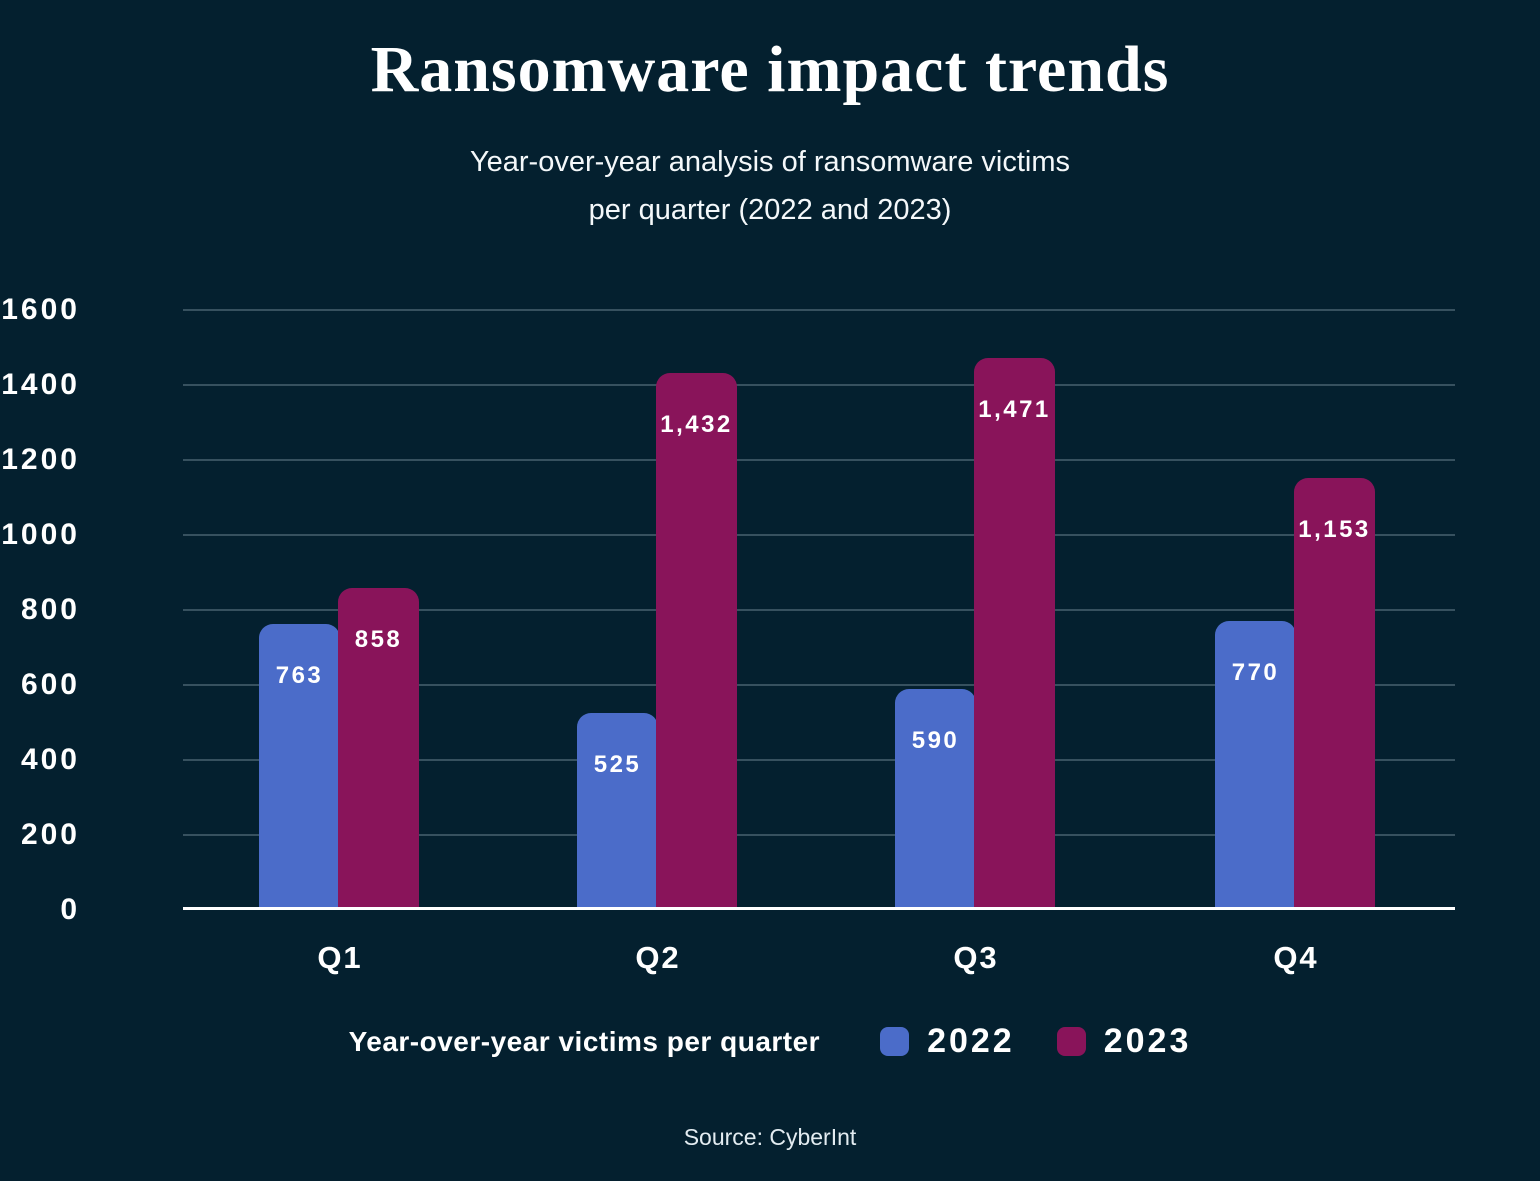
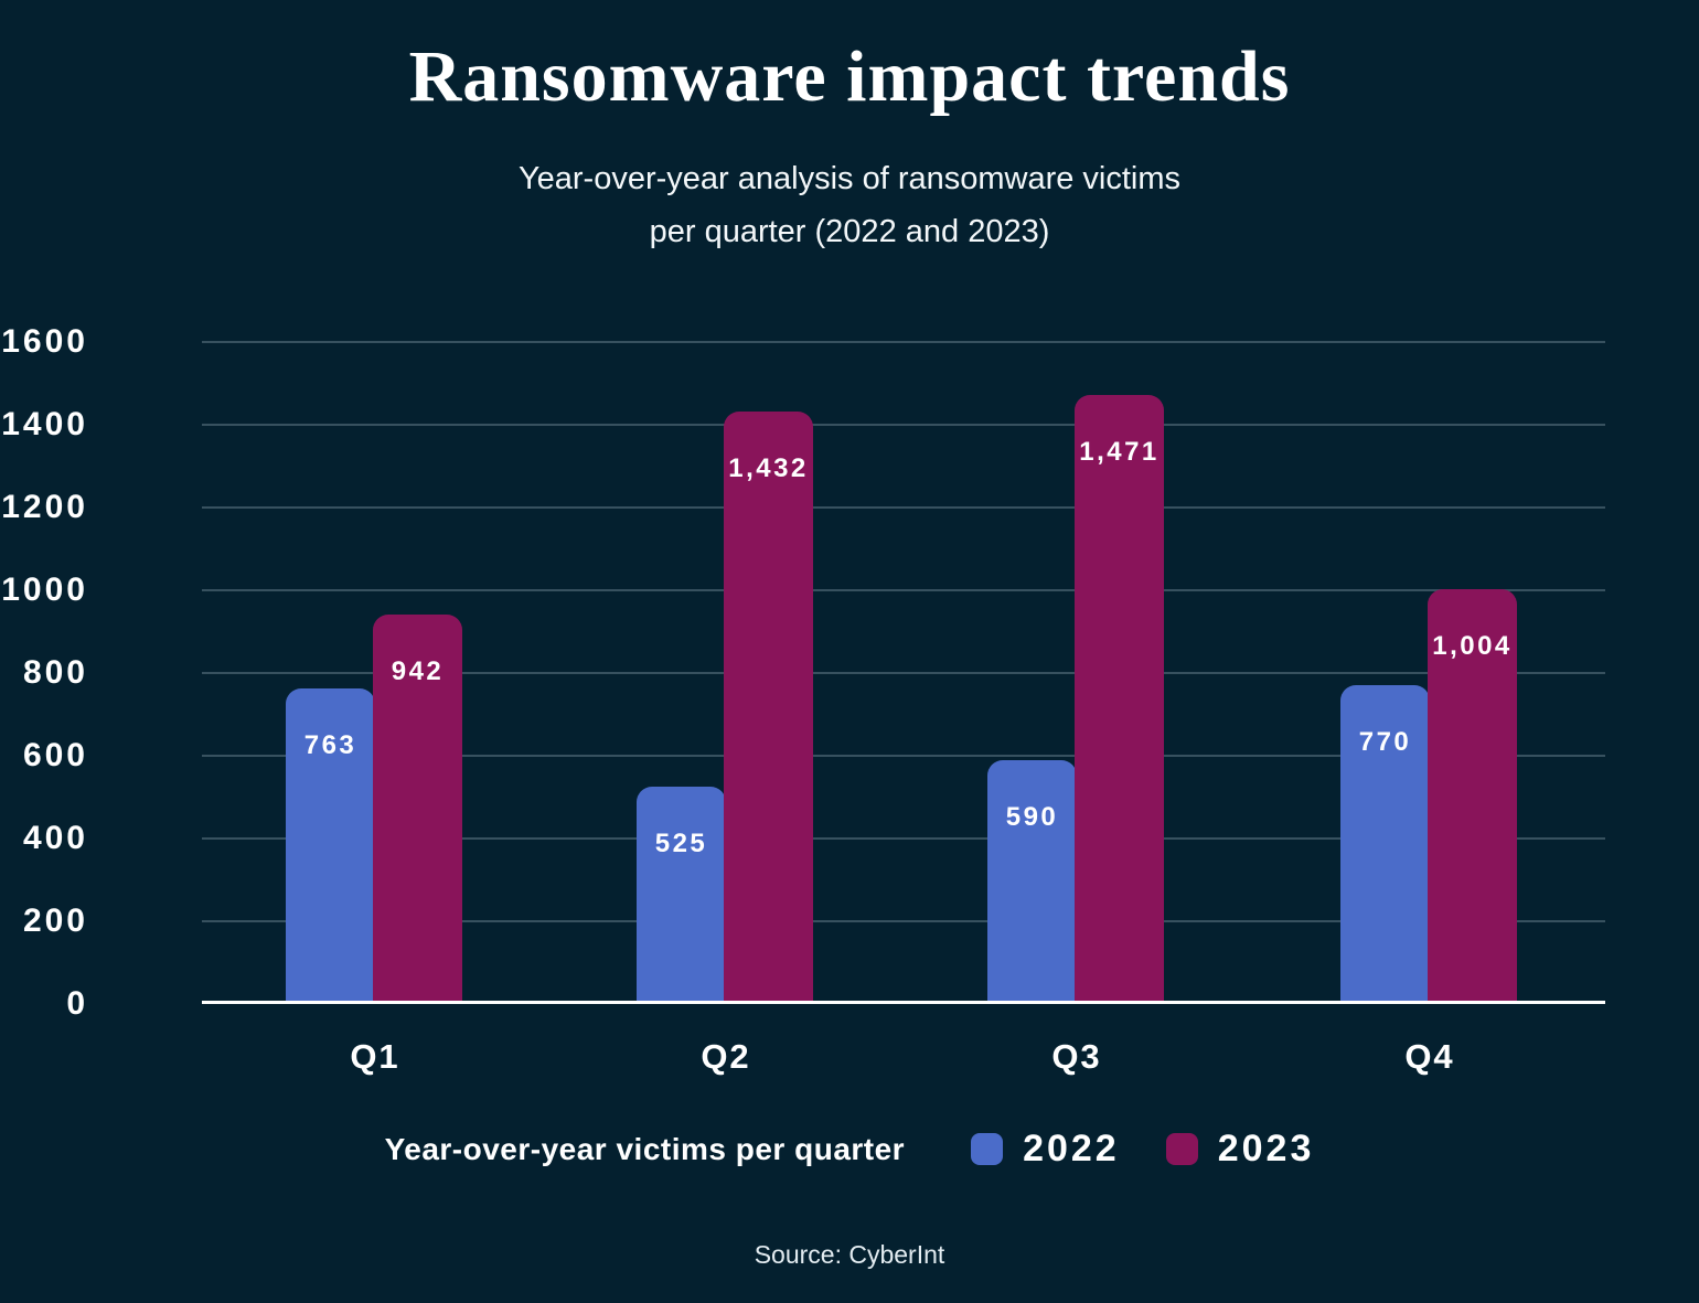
2023/Q1: 858 -> 942
2023/Q4: 1,153 -> 1,004
